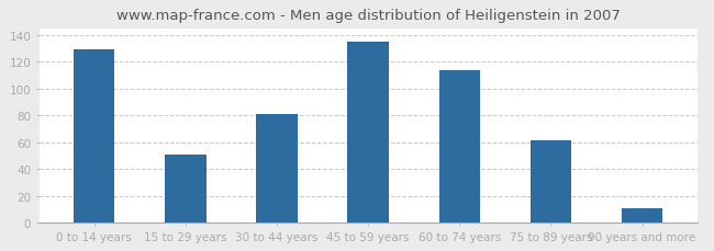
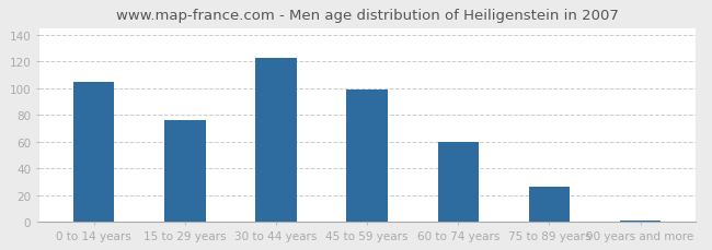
0 to 14 years: 129 -> 105
15 to 29 years: 51 -> 76
30 to 44 years: 81 -> 123
45 to 59 years: 135 -> 99
60 to 74 years: 114 -> 60
75 to 89 years: 61 -> 26
90 years and more: 11 -> 1
